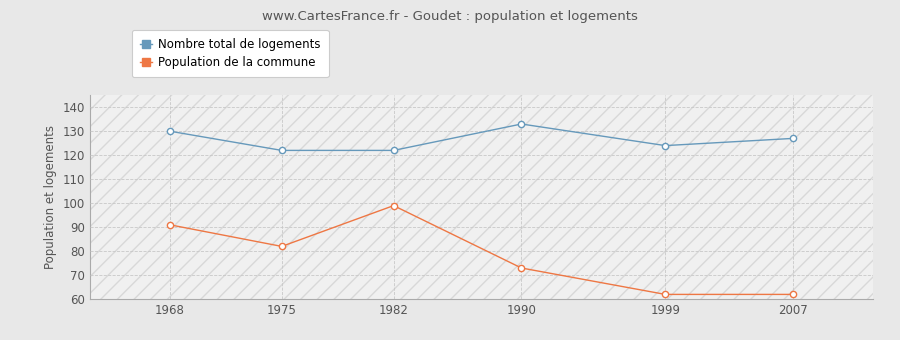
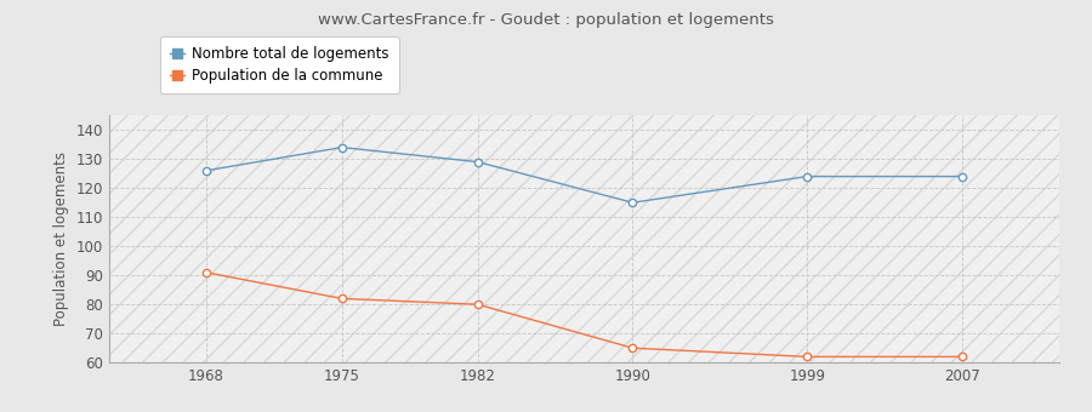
Nombre total de logements/1968: 130 -> 126
Nombre total de logements/1975: 122 -> 134
Nombre total de logements/1982: 122 -> 129
Population de la commune/1982: 99 -> 80
Nombre total de logements/1990: 133 -> 115
Population de la commune/1990: 73 -> 65
Nombre total de logements/2007: 127 -> 124
